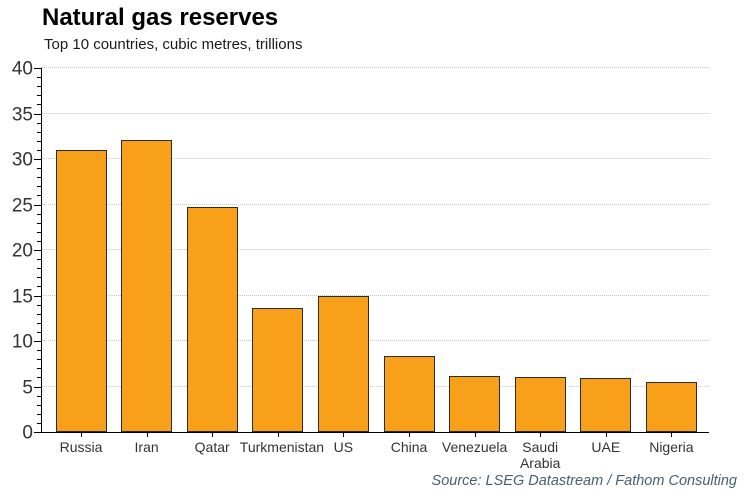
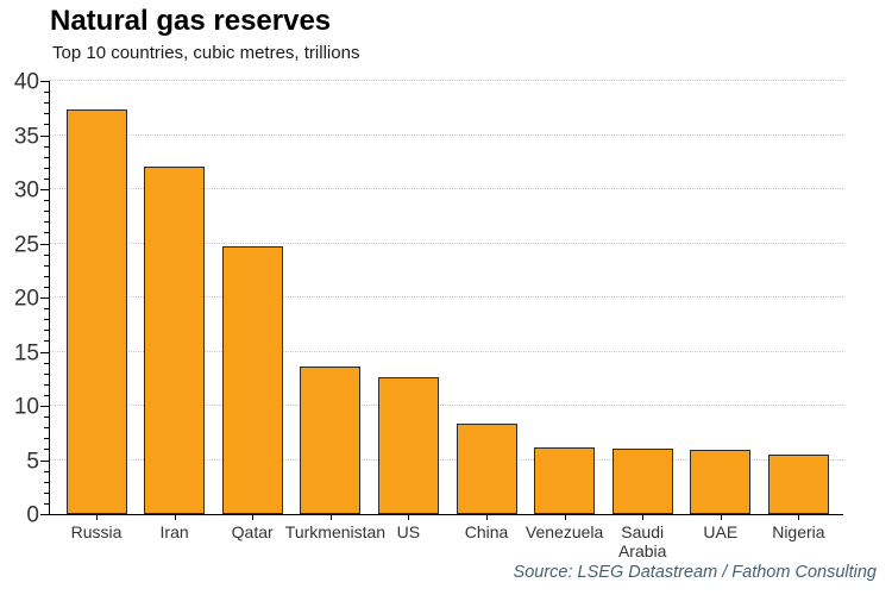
Russia: 31 -> 37
US: 15 -> 13
